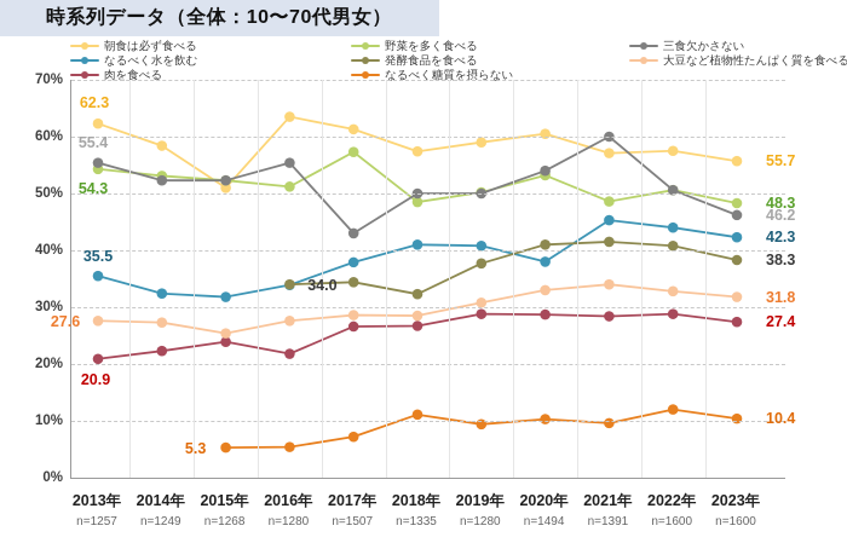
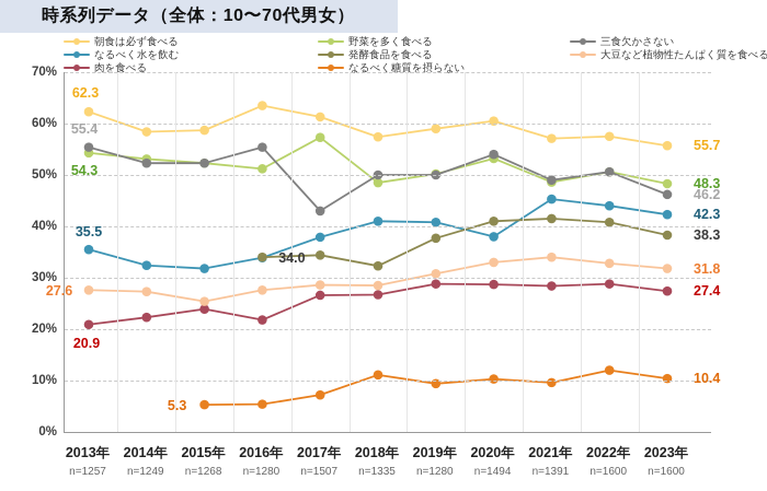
朝食は必ず食べる/2015年: 51% -> 59%
三食欠かさない/2021年: 60% -> 49%
